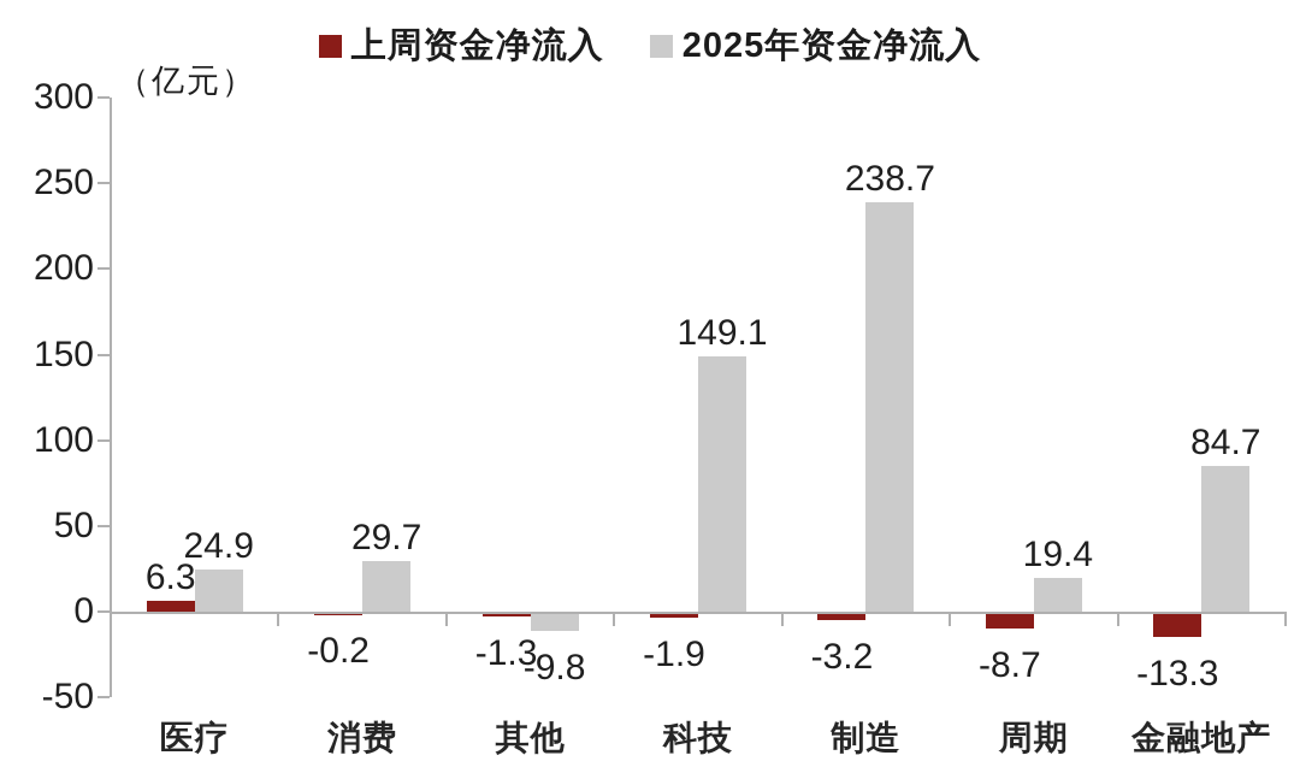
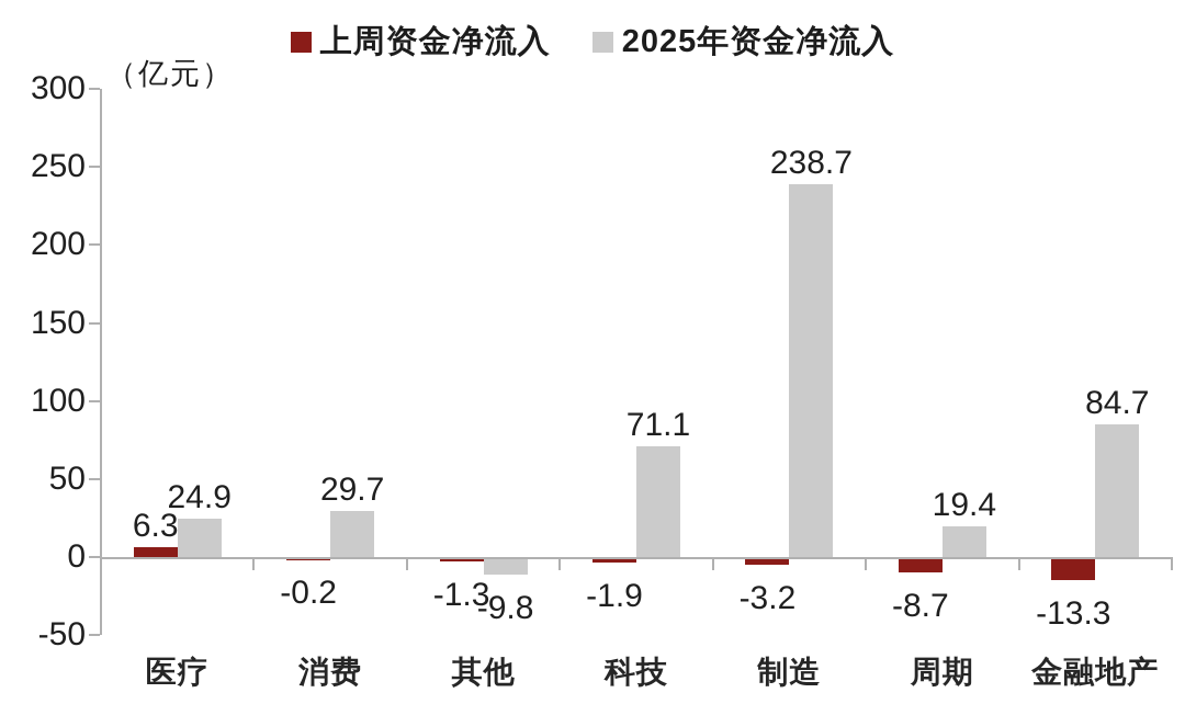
2025年资金净流入/科技: 149.1 -> 71.1
